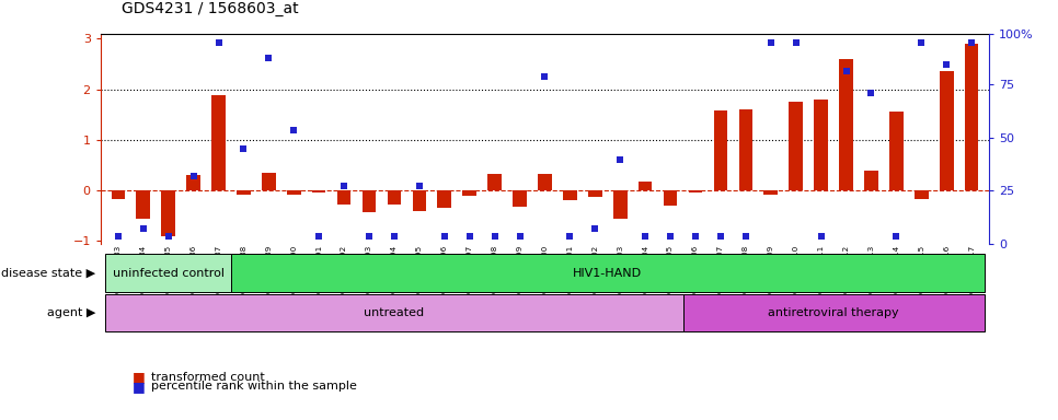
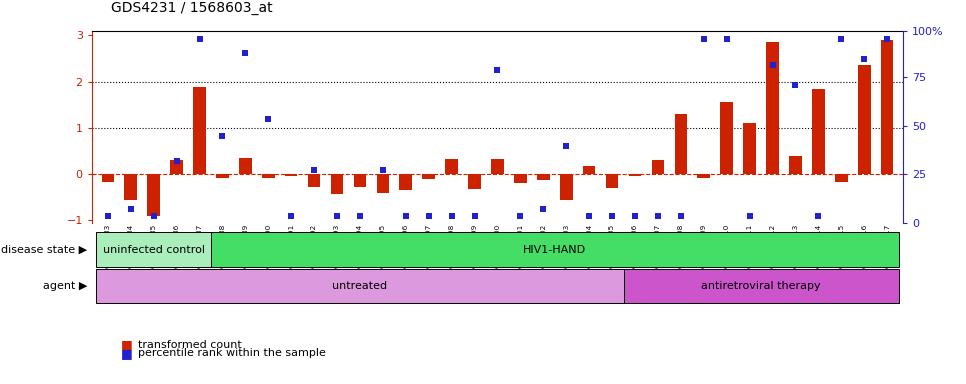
GSM697507: 1.58 -> 0.30
GSM697508: 1.60 -> 1.30
GSM697510: 1.75 -> 1.55
GSM697511: 1.80 -> 1.10
GSM697512: 2.60 -> 2.85
GSM697514: 1.55 -> 1.85
